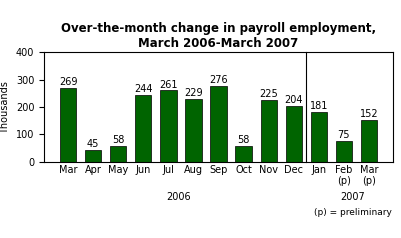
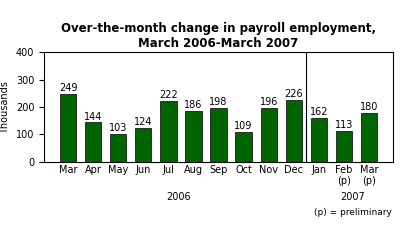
Mar: 269 -> 249
Apr: 45 -> 144
May: 58 -> 103
Jun: 244 -> 124
Jul: 261 -> 222
Aug: 229 -> 186
Sep: 276 -> 198
Oct: 58 -> 109
Nov: 225 -> 196
Dec: 204 -> 226
Jan: 181 -> 162
Feb (p): 75 -> 113
Mar (p): 152 -> 180
